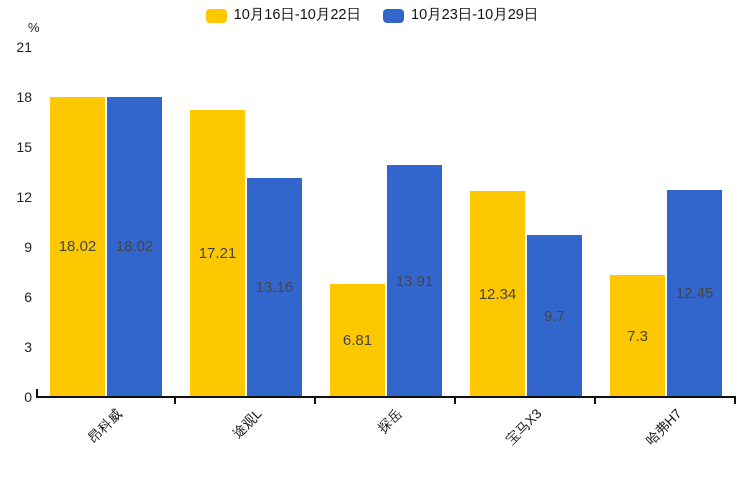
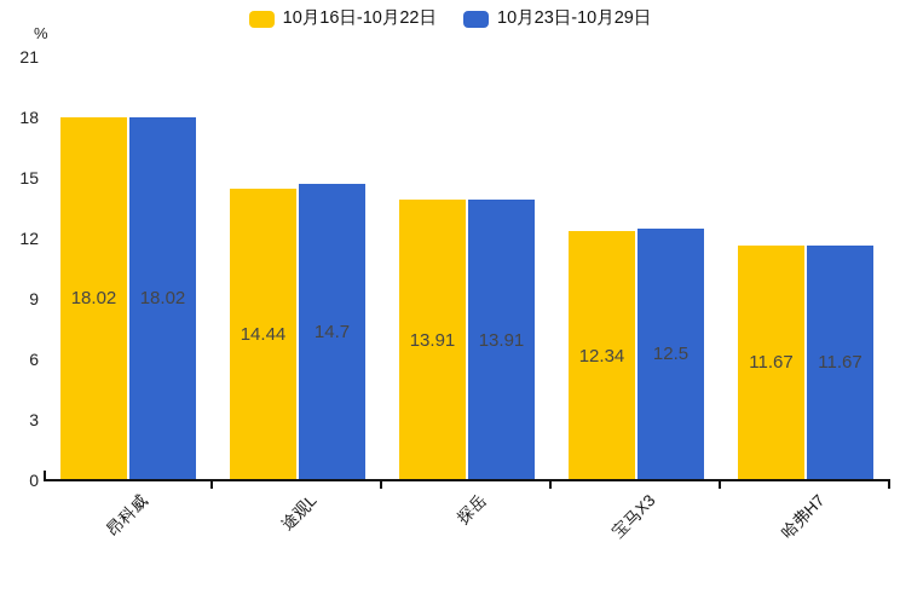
10月16日-10月22日/途观L: 17.21 -> 14.44
10月23日-10月29日/途观L: 13.16 -> 14.7
10月16日-10月22日/探岳: 6.81 -> 13.91
10月23日-10月29日/宝马X3: 9.7 -> 12.5
10月16日-10月22日/哈弗H7: 7.3 -> 11.67
10月23日-10月29日/哈弗H7: 12.45 -> 11.67
